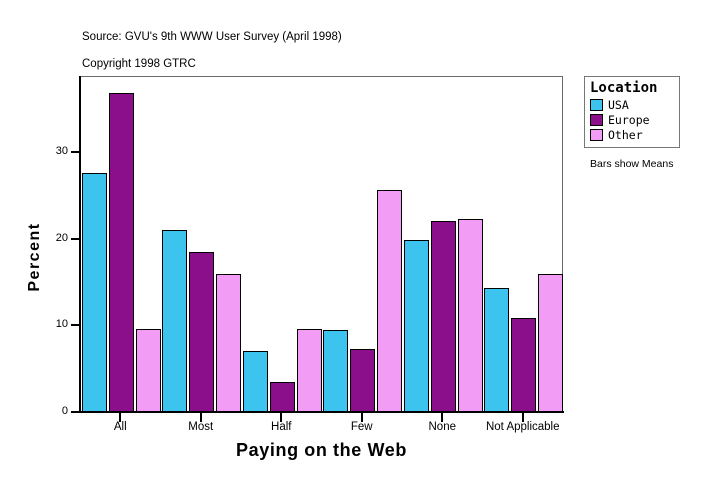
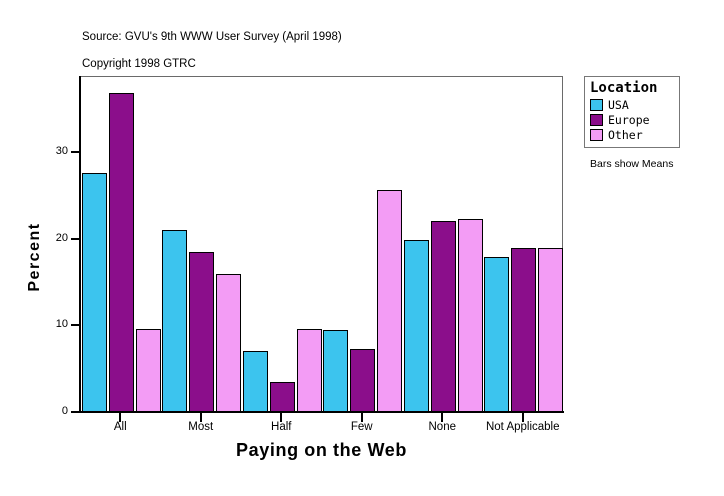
USA/Not Applicable: 14 -> 18
Europe/Not Applicable: 11 -> 19
Other/Not Applicable: 16 -> 19
